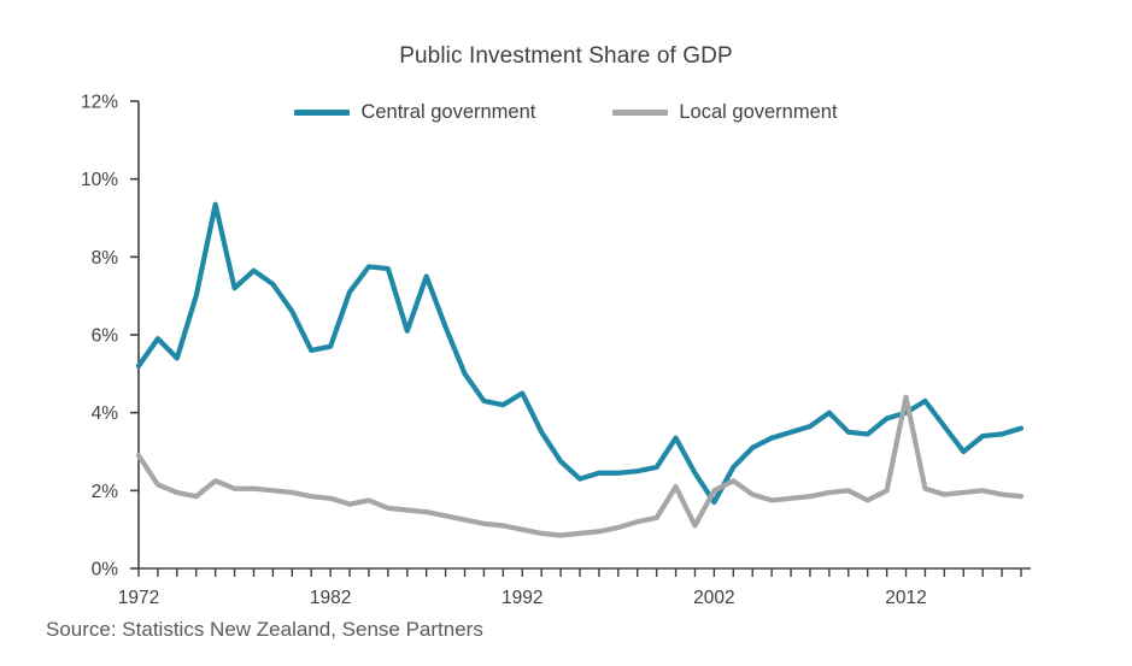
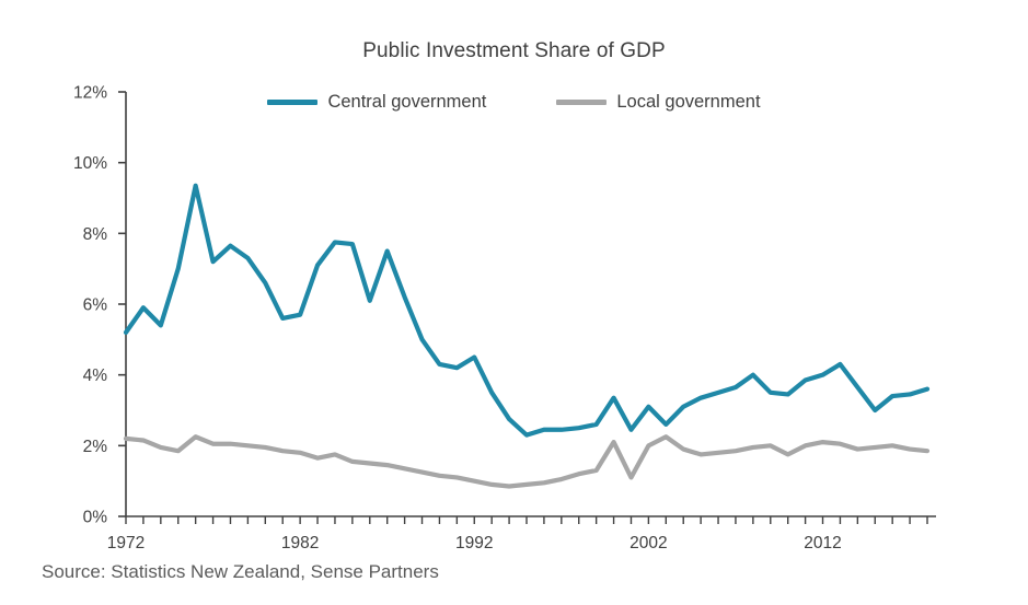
Local government/1972: 2.9% -> 2.2%
Central government/2002: 1.7% -> 3.1%
Local government/2012: 4.4% -> 2.1%
